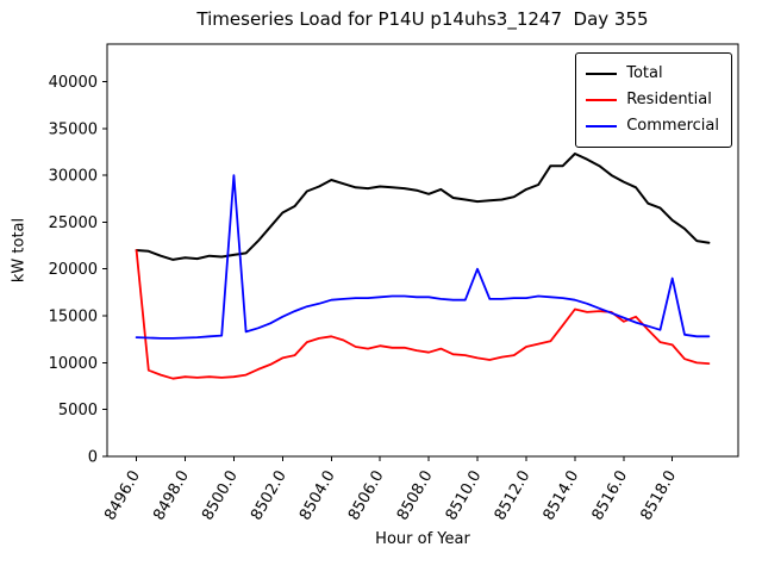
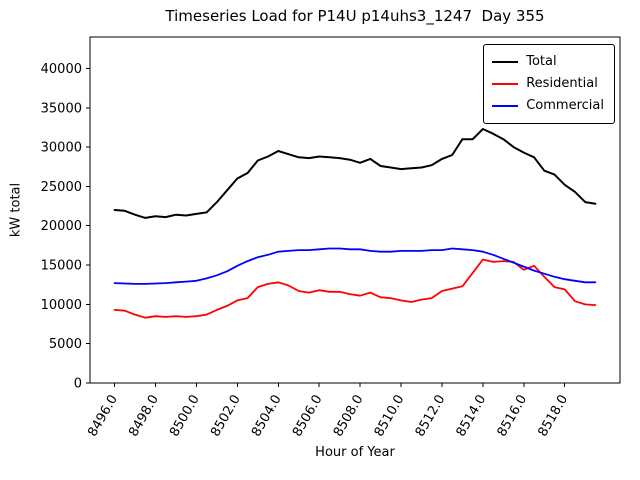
Residential/8496.0: 22000 -> 9000
Commercial/8500.0: 30000 -> 13000
Commercial/8510.0: 20000 -> 17000
Commercial/8518.0: 19000 -> 13000
